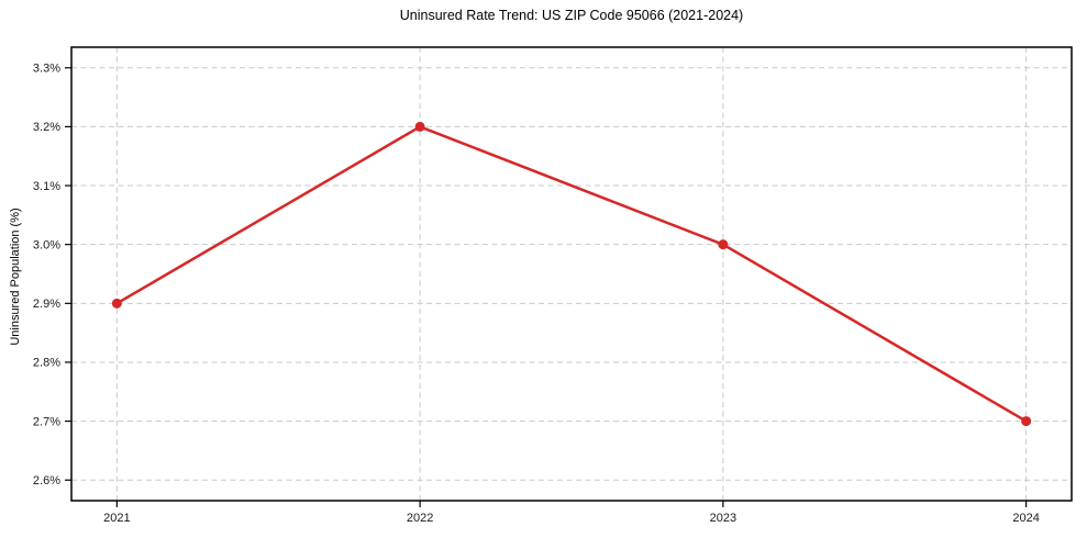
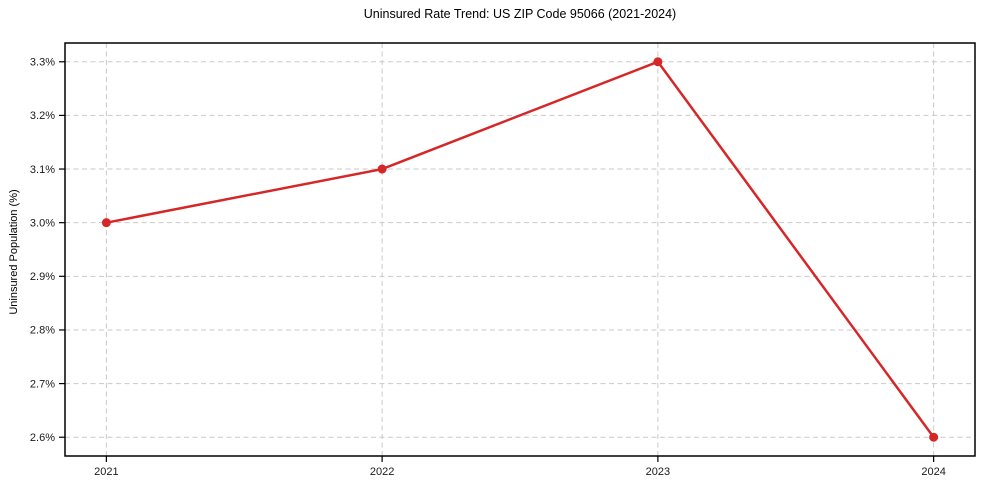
2021: 2.9% -> 3.0%
2022: 3.2% -> 3.1%
2023: 3.0% -> 3.3%
2024: 2.7% -> 2.6%
